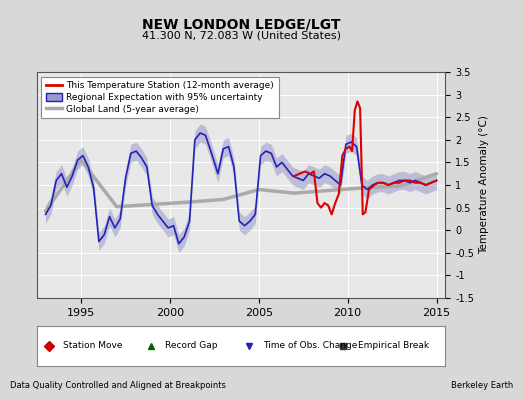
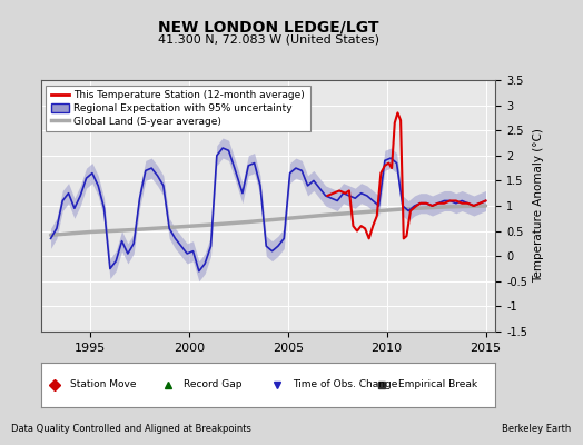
Global Land (5-year average)/1995: 1.55 -> 0.48
Global Land (5-year average)/2005: 0.90 -> 0.75
Global Land (5-year average)/2015: 1.25 -> 1.00
